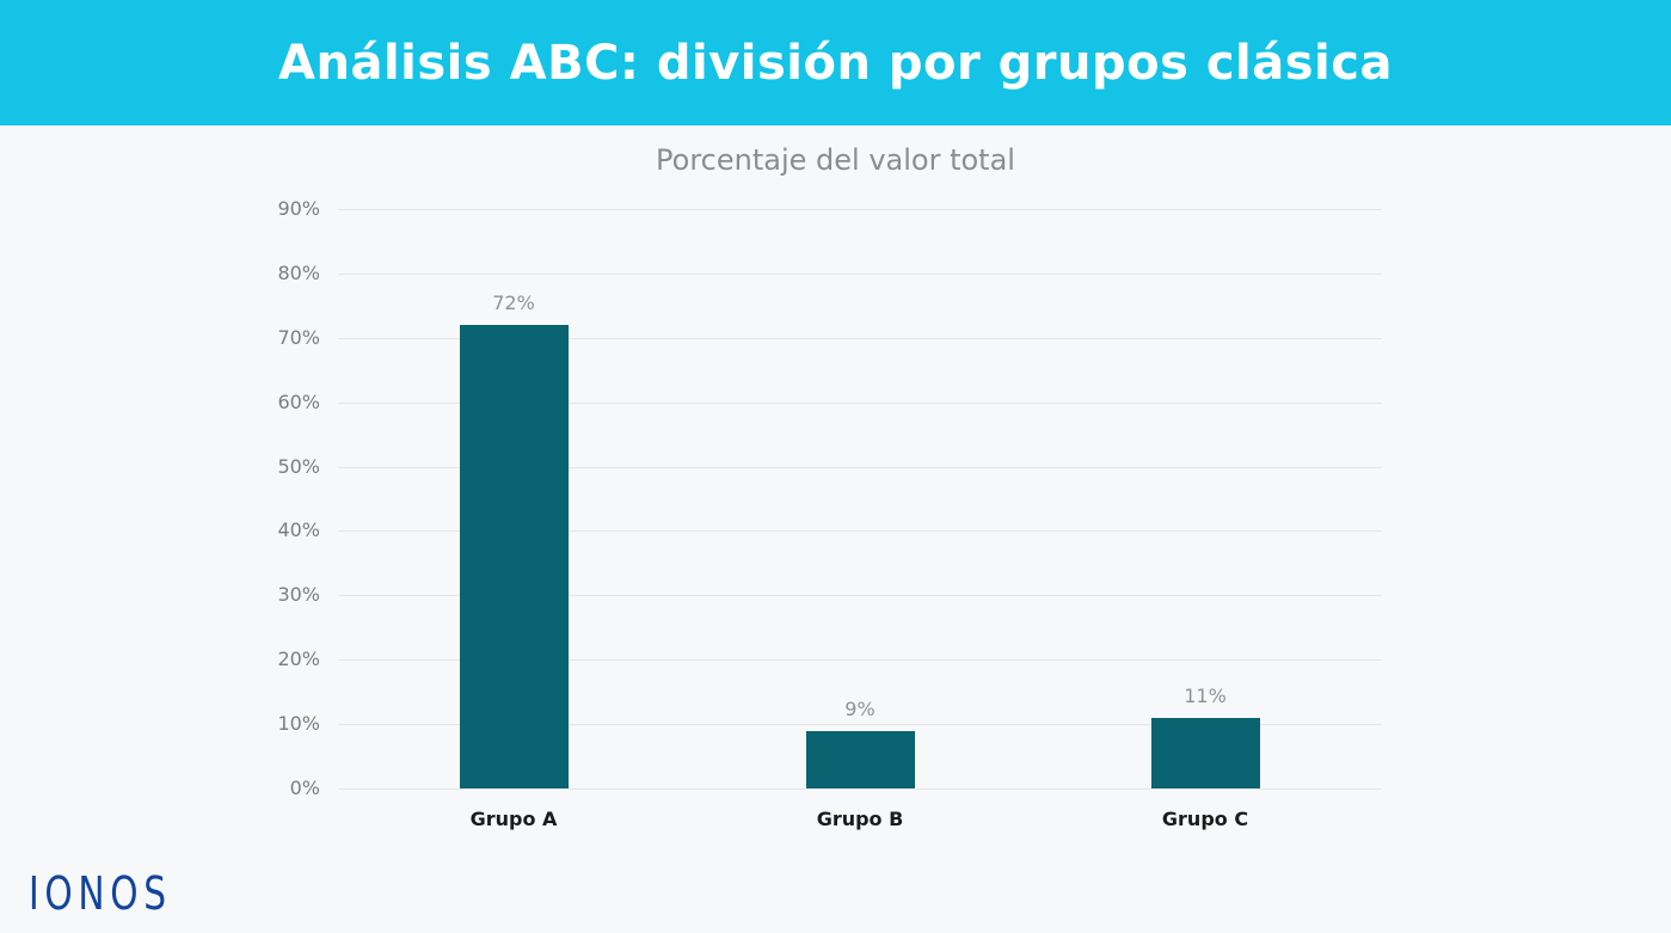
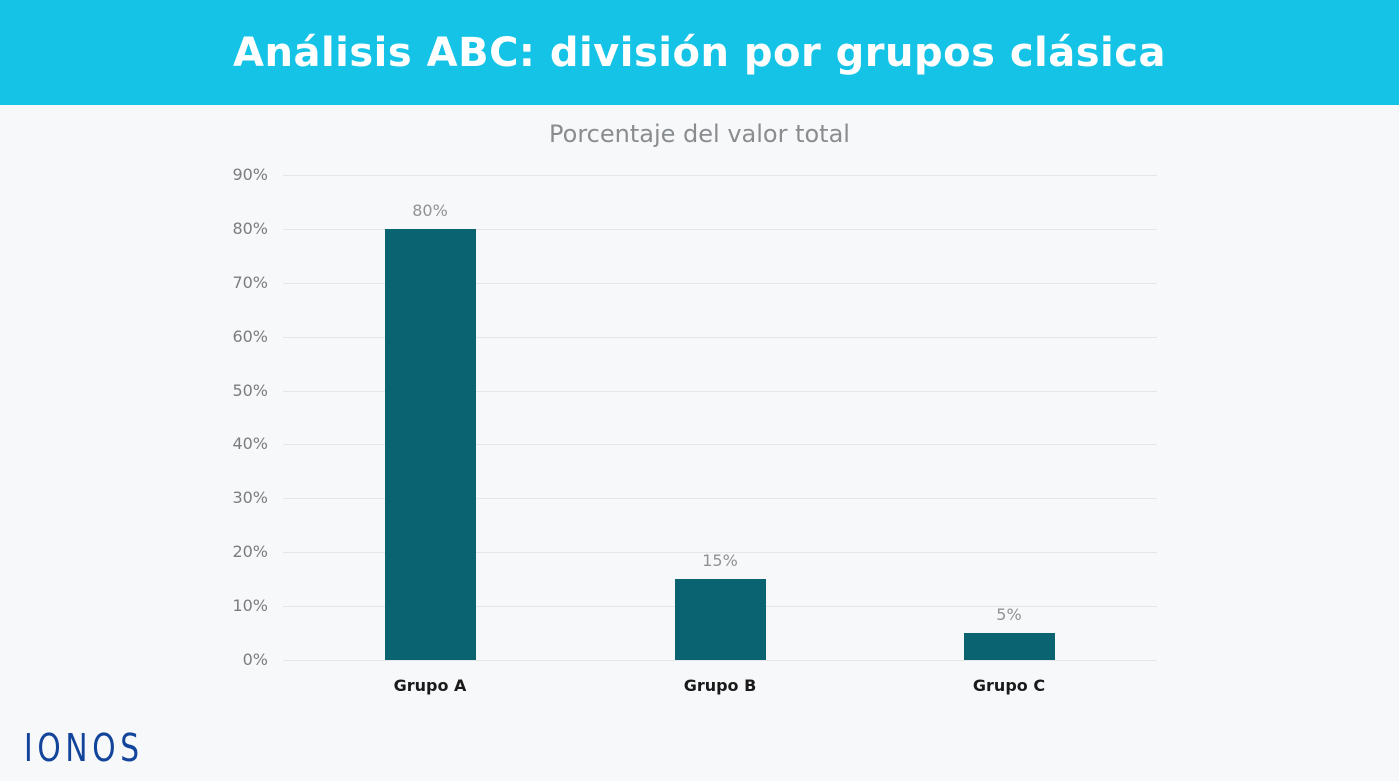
Grupo A: 72% -> 80%
Grupo B: 9% -> 15%
Grupo C: 11% -> 5%
